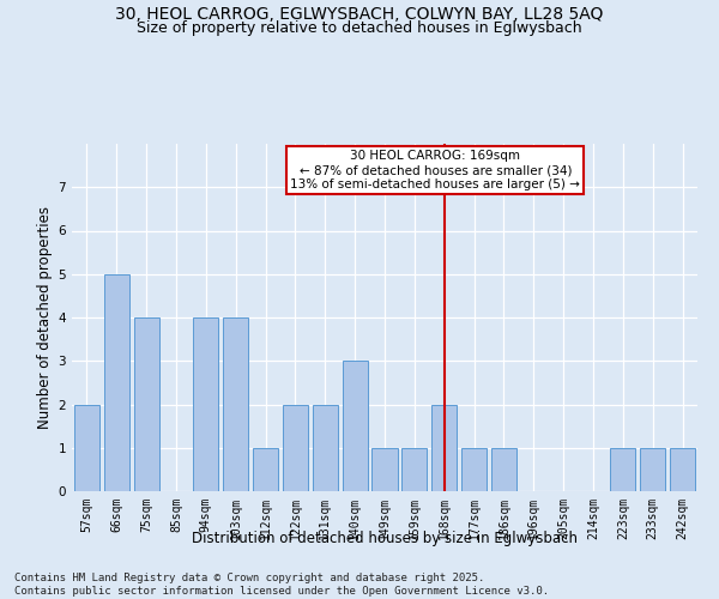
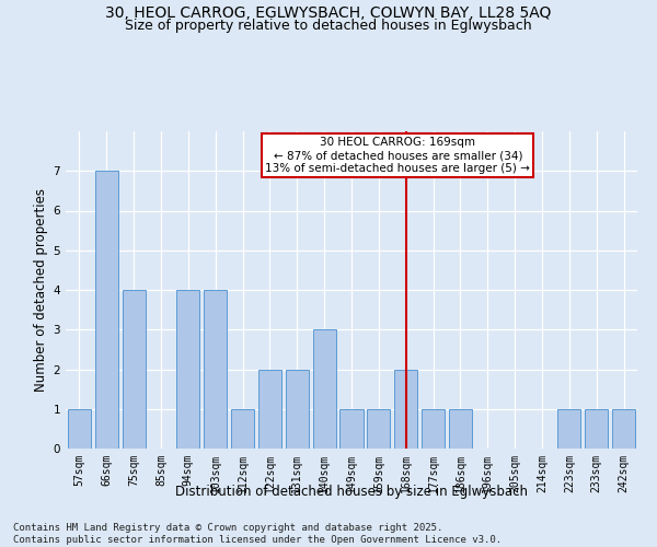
57sqm: 2 -> 1
66sqm: 5 -> 7
